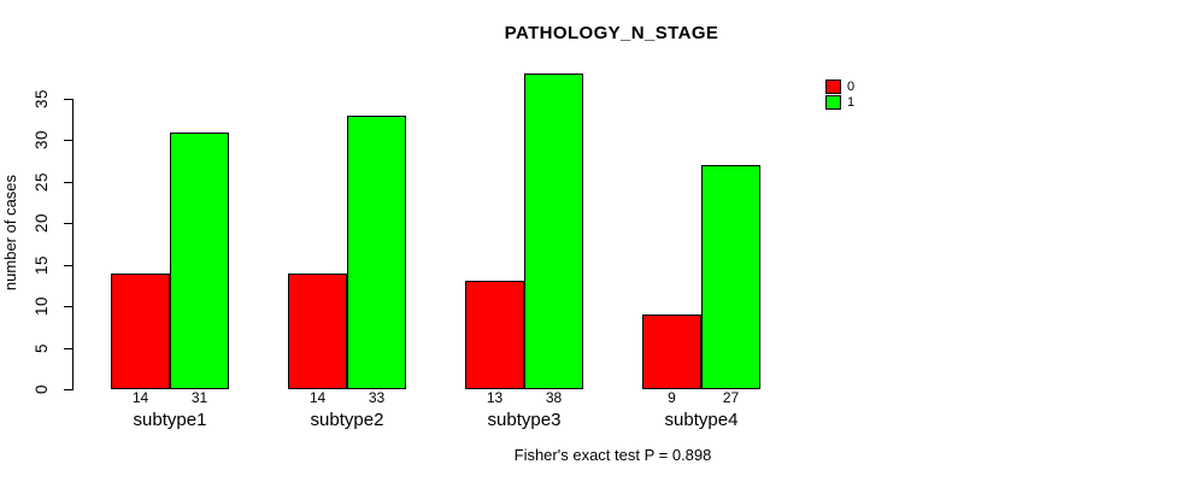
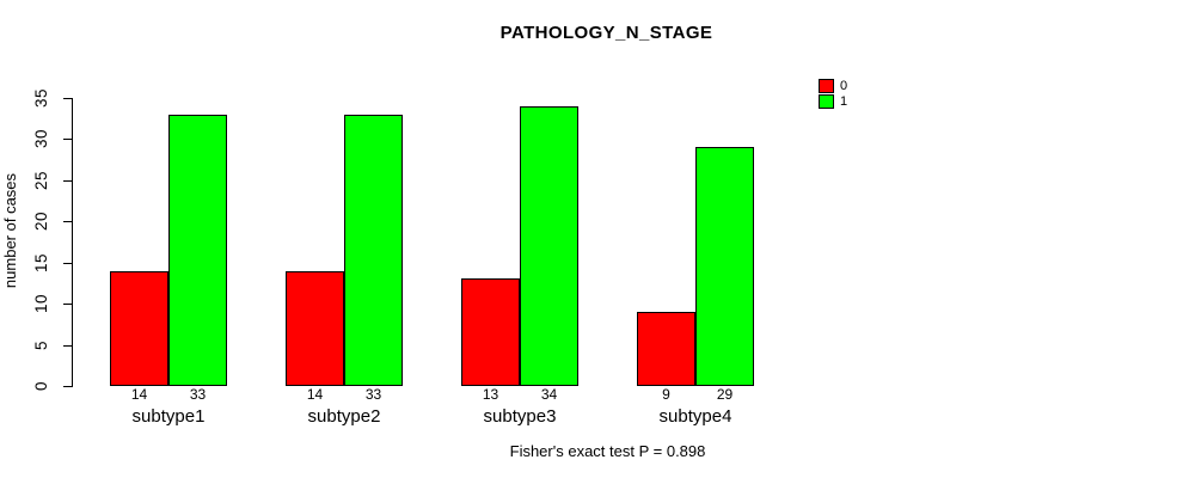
1/subtype1: 31 -> 33
1/subtype3: 38 -> 34
1/subtype4: 27 -> 29
